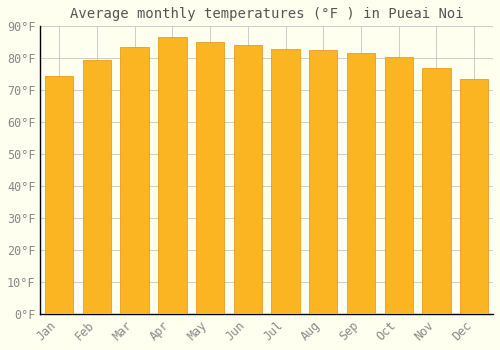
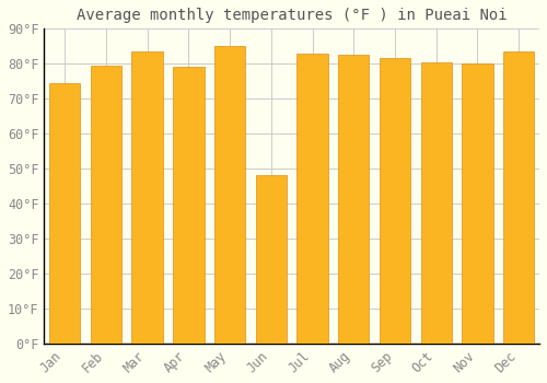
Apr: 86.5°F -> 79.0°F
Jun: 84.0°F -> 48.0°F
Nov: 77.0°F -> 80.0°F
Dec: 73.5°F -> 83.5°F
